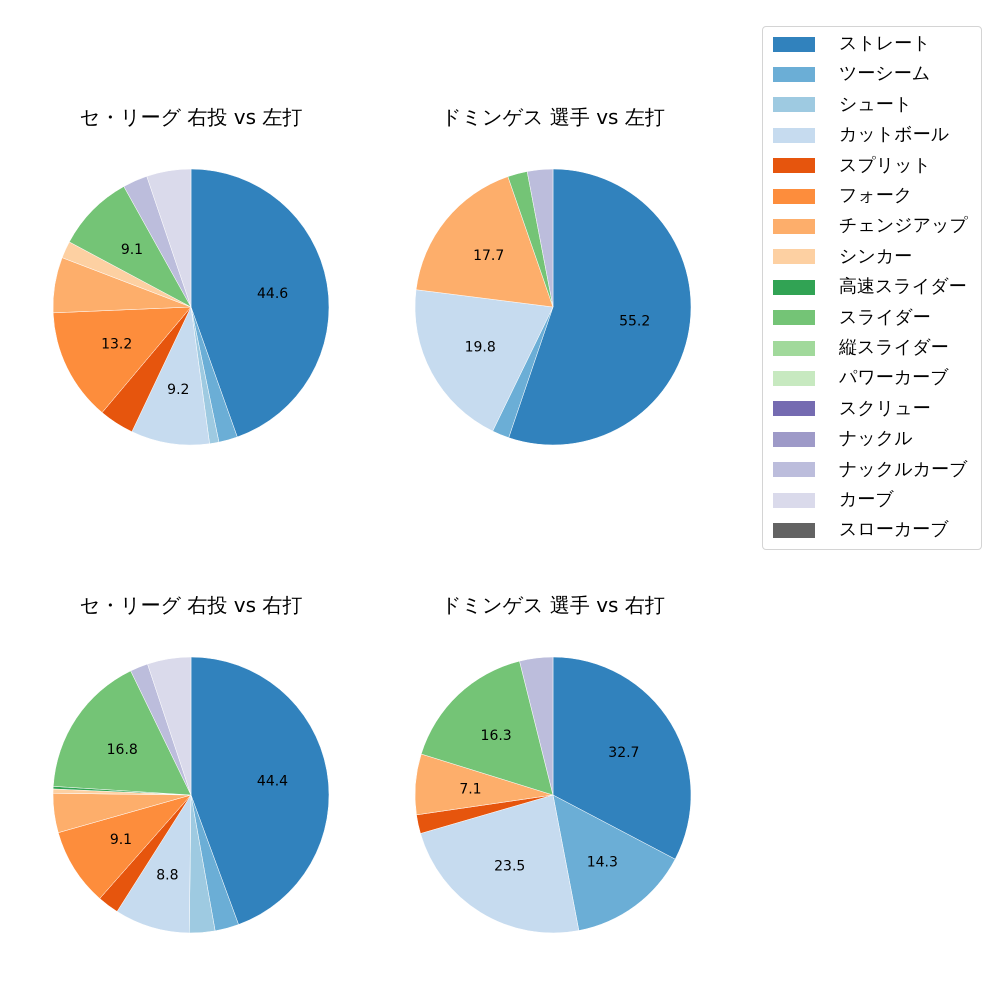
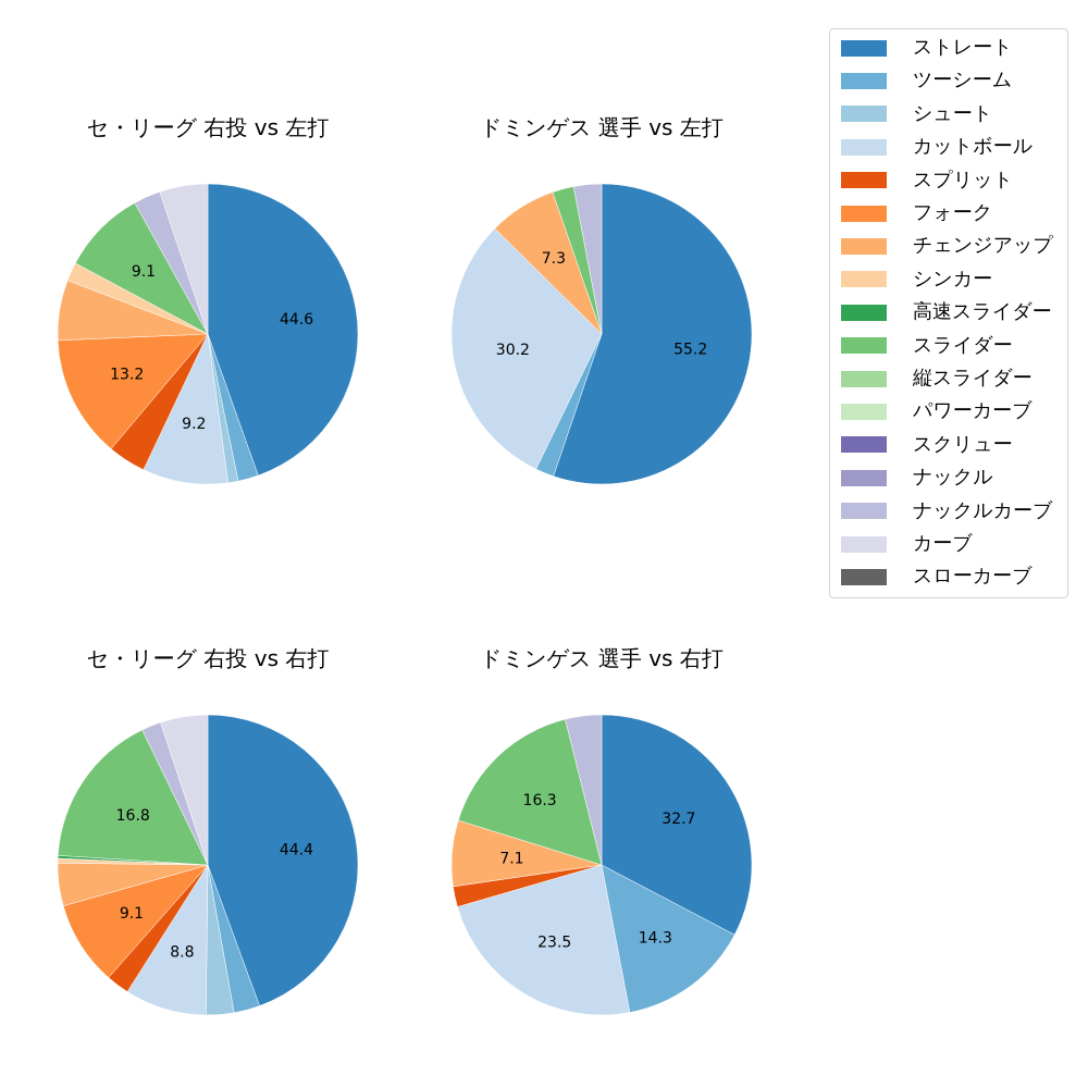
ドミンゲス 選手 vs 左打/カットボール: 19.8 -> 30.2
ドミンゲス 選手 vs 左打/チェンジアップ: 17.7 -> 7.3
